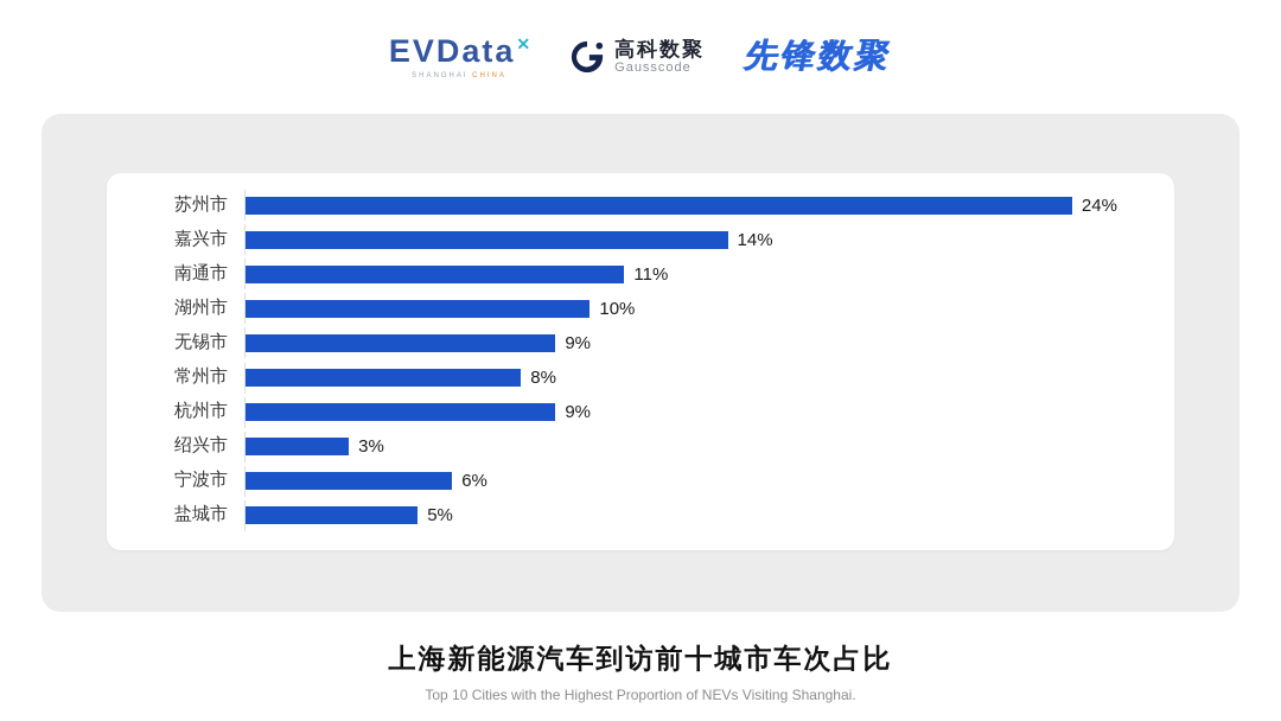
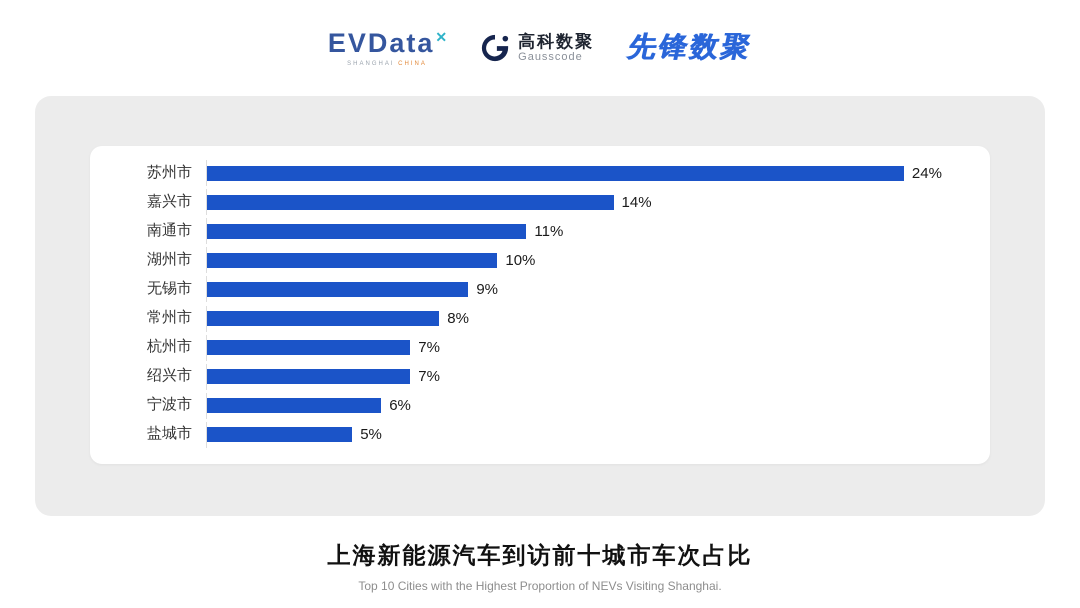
杭州市: 9% -> 7%
绍兴市: 3% -> 7%
